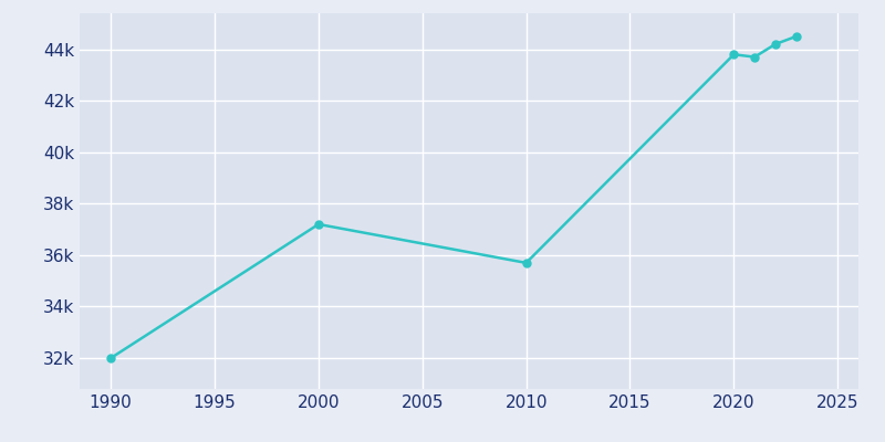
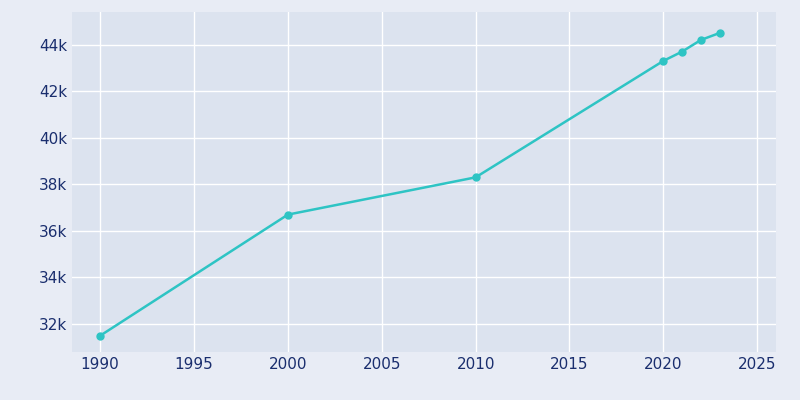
1990: 32.0k -> 31.5k
2000: 37.2k -> 36.7k
2010: 35.7k -> 38.3k
2020: 43.8k -> 43.3k
